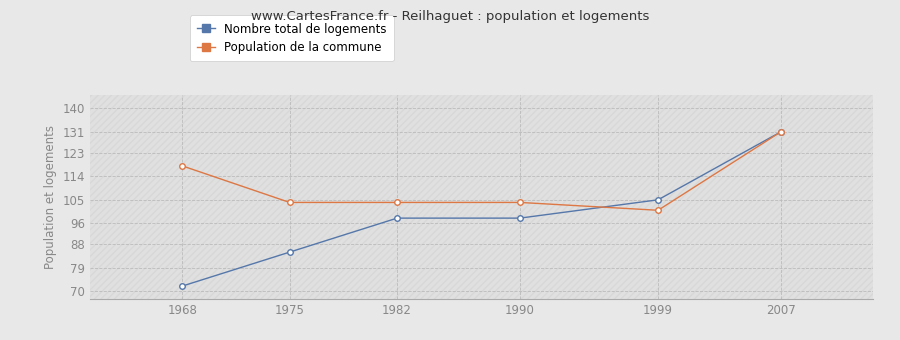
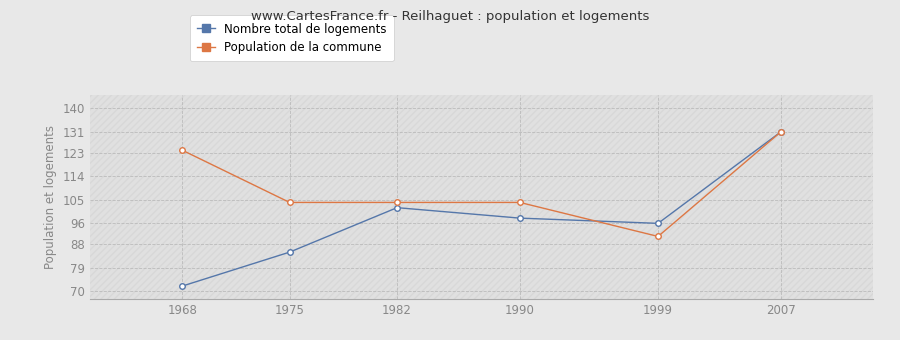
Population de la commune/1968: 118 -> 124
Nombre total de logements/1982: 98 -> 102
Nombre total de logements/1999: 105 -> 96
Population de la commune/1999: 101 -> 91
